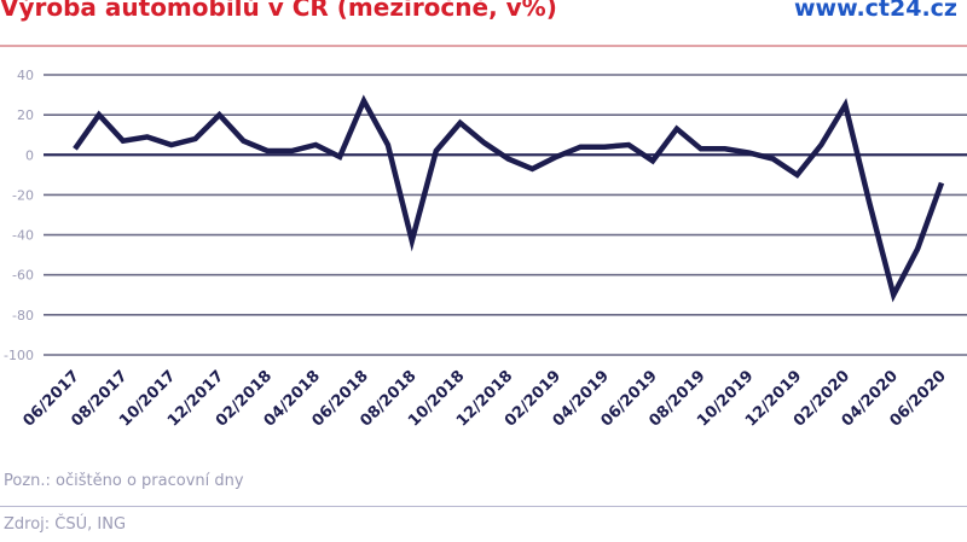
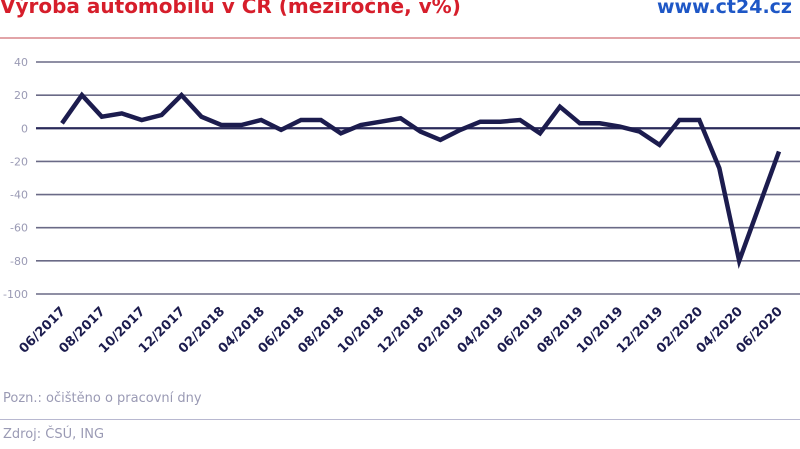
06/2018: 27 -> 5
08/2018: -43 -> -3
10/2018: 16 -> 4
02/2020: 25 -> 5
04/2020: -70 -> -80
